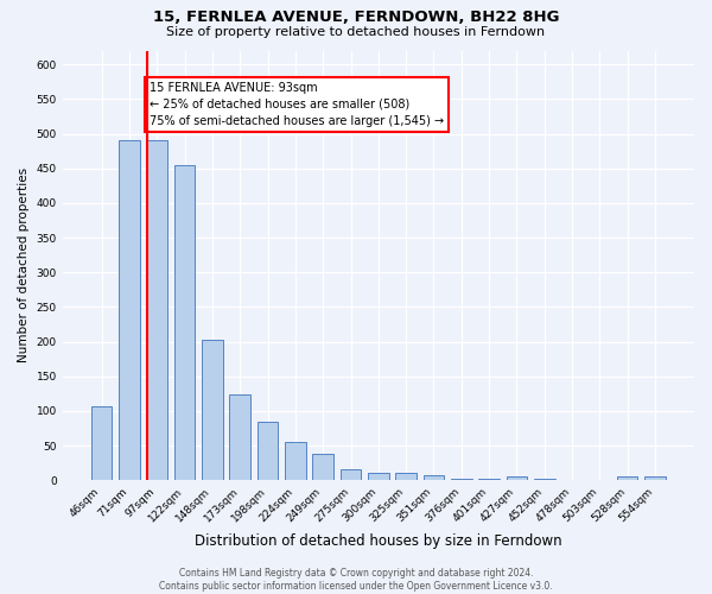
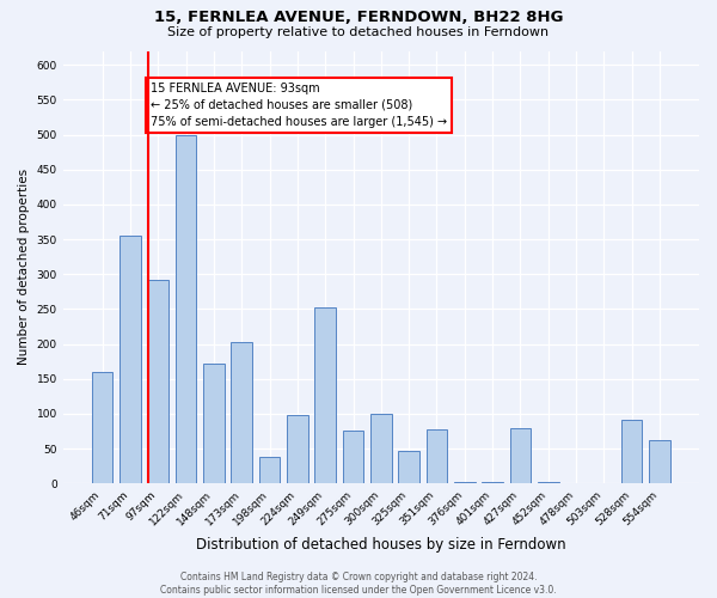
46sqm: 107 -> 160
71sqm: 490 -> 356
97sqm: 490 -> 292
122sqm: 455 -> 500
148sqm: 202 -> 172
173sqm: 124 -> 202
198sqm: 84 -> 38
224sqm: 56 -> 98
249sqm: 38 -> 252
275sqm: 16 -> 76
300sqm: 10 -> 100
325sqm: 10 -> 46
351sqm: 8 -> 78
427sqm: 5 -> 80
528sqm: 6 -> 92
554sqm: 6 -> 62
